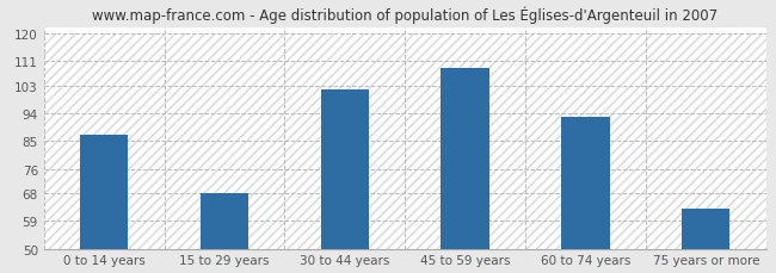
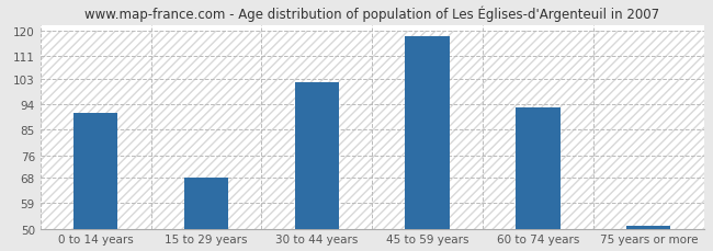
0 to 14 years: 87 -> 91
45 to 59 years: 109 -> 118
75 years or more: 63 -> 51
